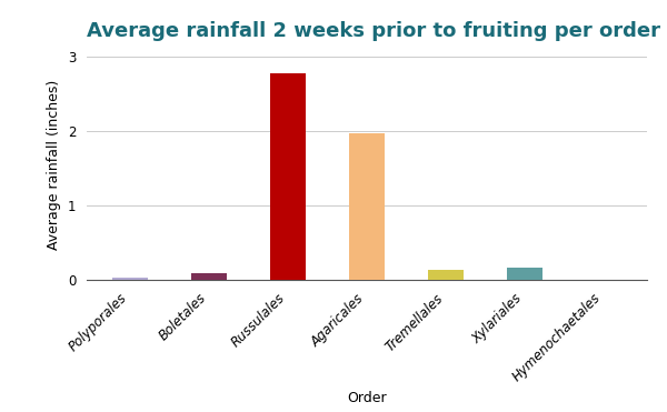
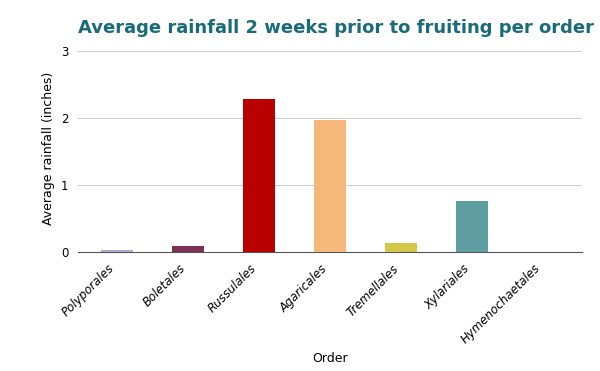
Russulales: 2.78 -> 2.28
Xylariales: 0.17 -> 0.76
